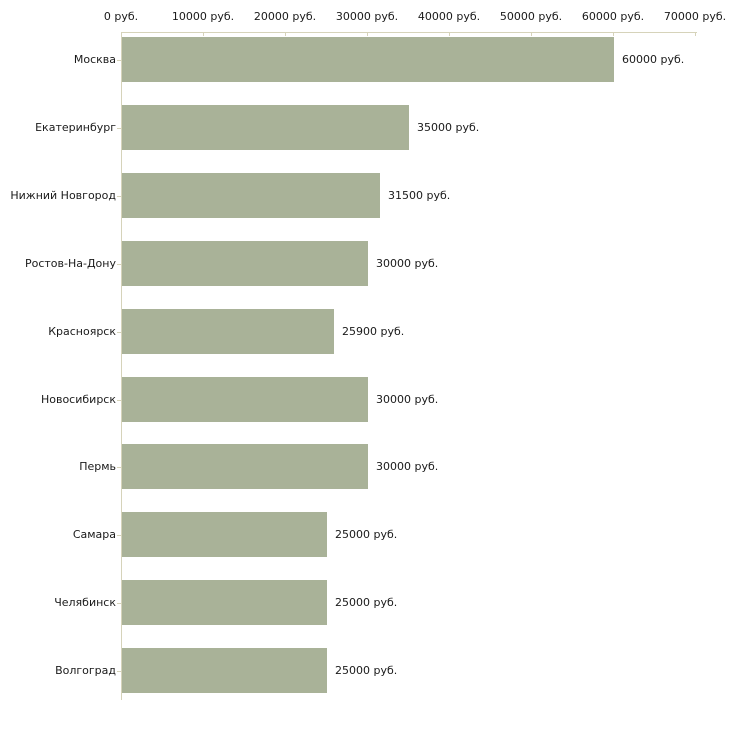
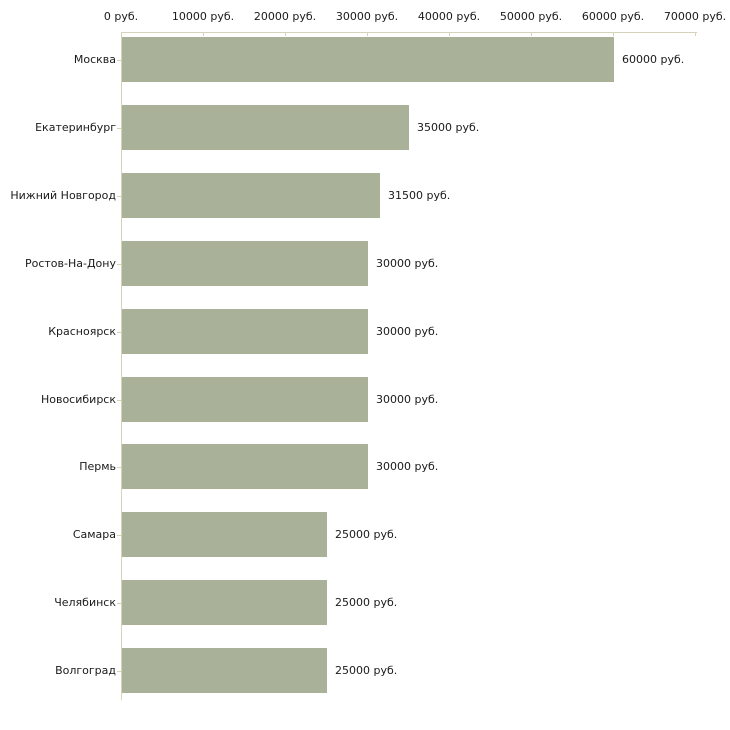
Красноярск: 25900 -> 30000
